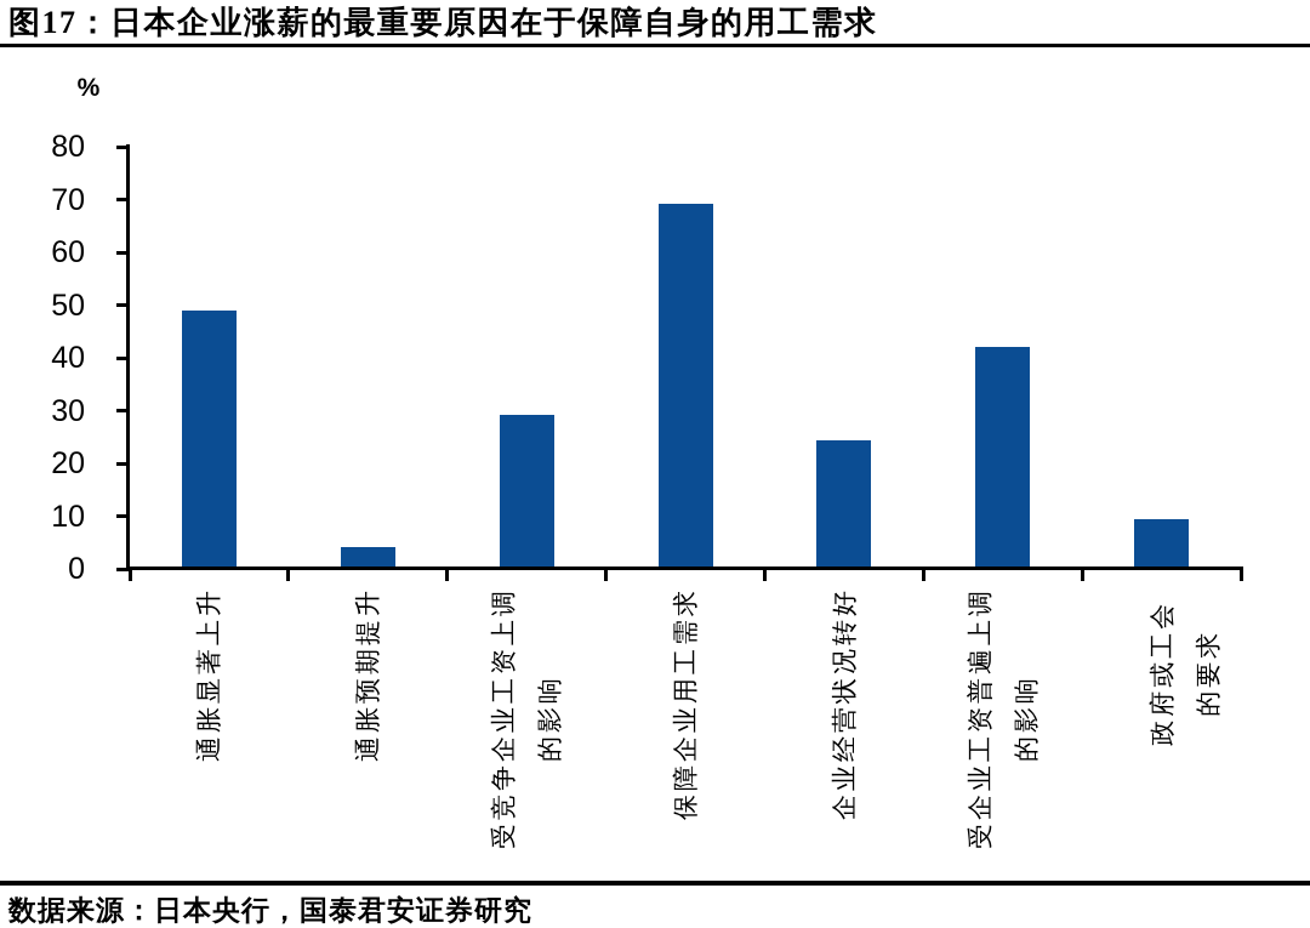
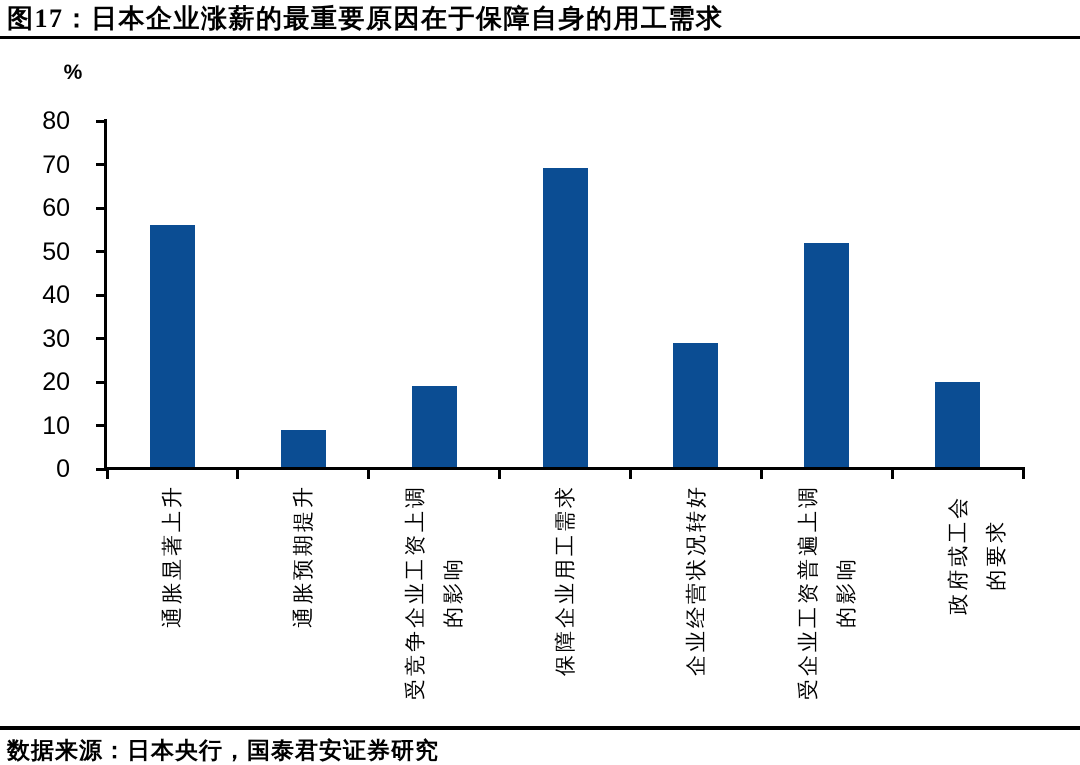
通胀显著上升: 49 -> 56
通胀预期提升: 4 -> 9
受竞争企业工资上调 的影响: 29 -> 19
企业经营状况转好: 24 -> 29
受企业工资普遍上调 的影响: 42 -> 52
政府或工会的要求: 9 -> 20
